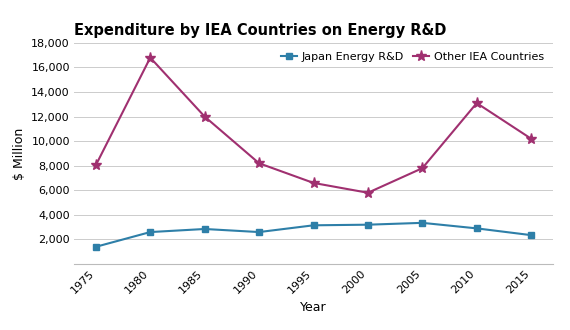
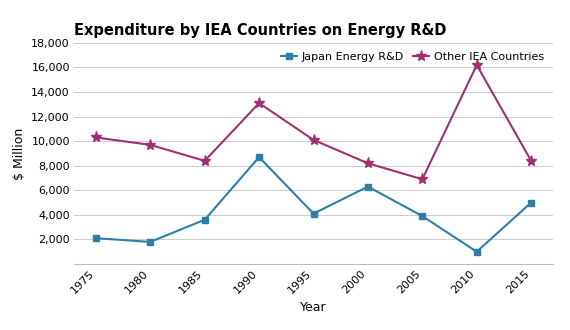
Japan Energy R&D/1975: 1,400 -> 2,100
Other IEA Countries/1975: 8,000 -> 10,300
Japan Energy R&D/1980: 2,600 -> 1,800
Other IEA Countries/1980: 16,800 -> 9,700
Japan Energy R&D/1985: 2,800 -> 3,600
Other IEA Countries/1985: 12,000 -> 8,400
Japan Energy R&D/1990: 2,600 -> 8,700
Other IEA Countries/1990: 8,200 -> 13,100
Japan Energy R&D/1995: 3,200 -> 4,100
Other IEA Countries/1995: 6,600 -> 10,100
Japan Energy R&D/2000: 3,200 -> 6,300
Other IEA Countries/2000: 5,800 -> 8,200
Japan Energy R&D/2005: 3,400 -> 3,900
Other IEA Countries/2005: 7,800 -> 6,900
Japan Energy R&D/2010: 2,900 -> 1,000
Other IEA Countries/2010: 13,100 -> 16,200
Japan Energy R&D/2015: 2,400 -> 5,000
Other IEA Countries/2015: 10,200 -> 8,400
